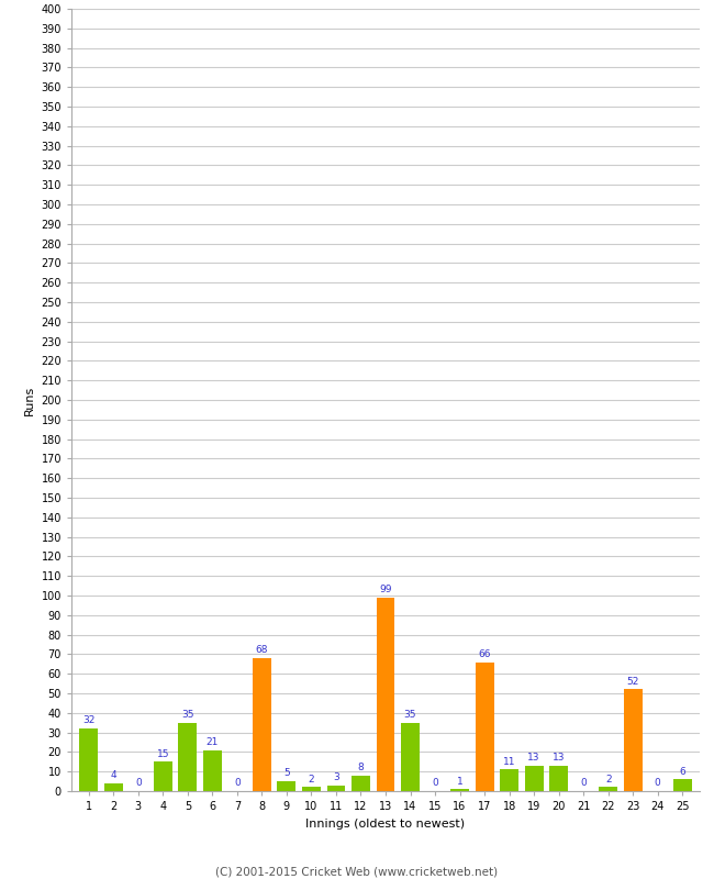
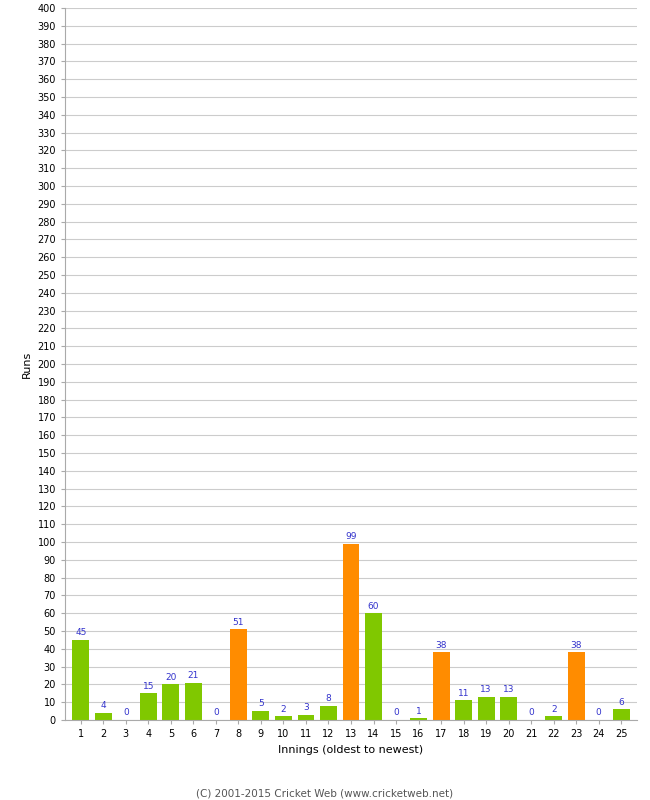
1: 32 -> 45
5: 35 -> 20
8: 68 -> 51
14: 35 -> 60
17: 66 -> 38
23: 52 -> 38
